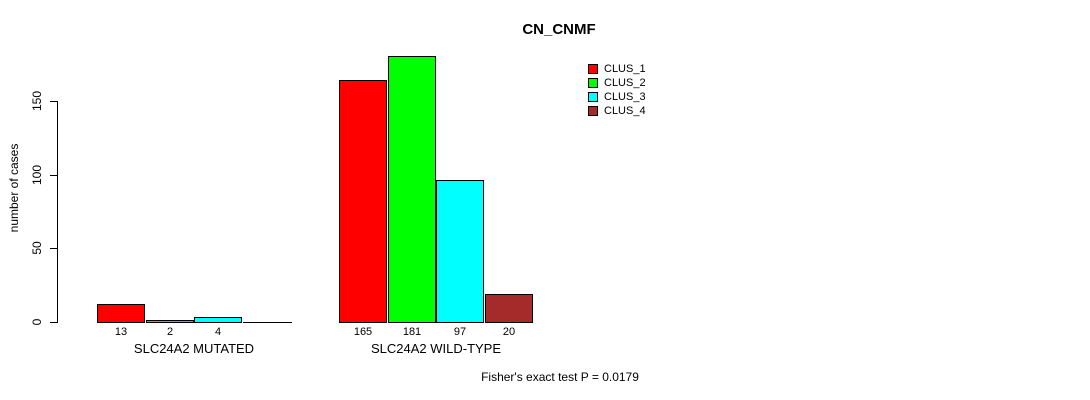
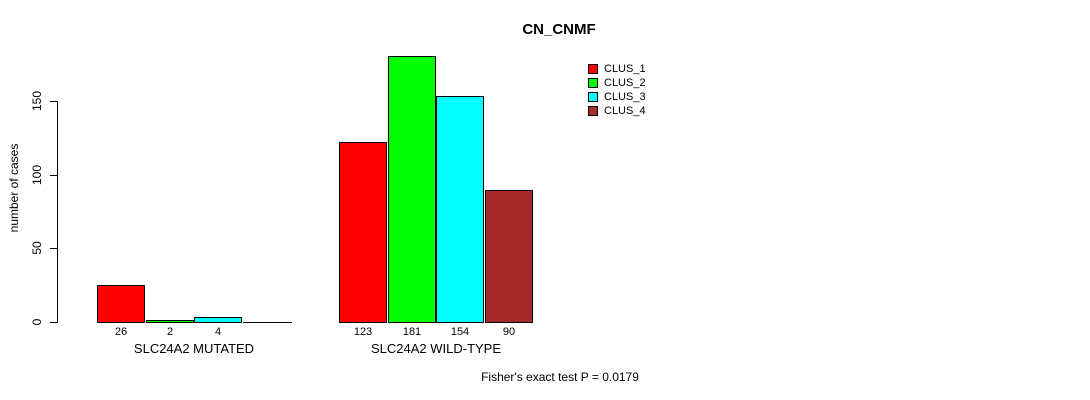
CLUS_1/SLC24A2 MUTATED: 13 -> 26
CLUS_1/SLC24A2 WILD-TYPE: 165 -> 123
CLUS_3/SLC24A2 WILD-TYPE: 97 -> 154
CLUS_4/SLC24A2 WILD-TYPE: 20 -> 90
